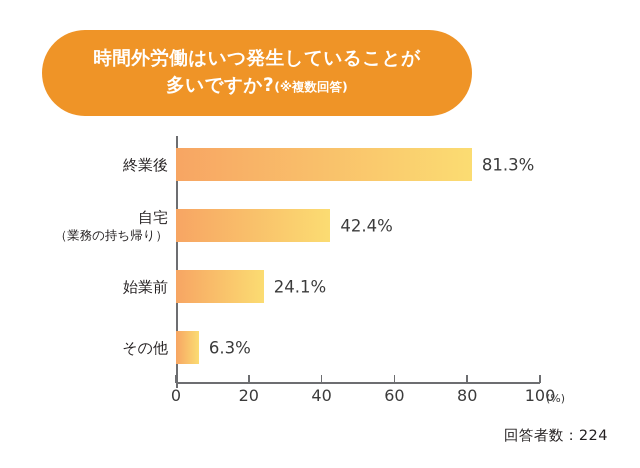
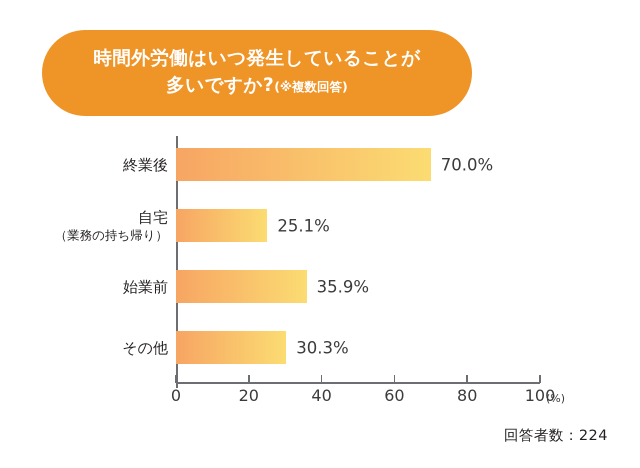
終業後: 81.3% -> 70.0%
自宅（業務の持ち帰り）: 42.4% -> 25.1%
始業前: 24.1% -> 35.9%
その他: 6.3% -> 30.3%
